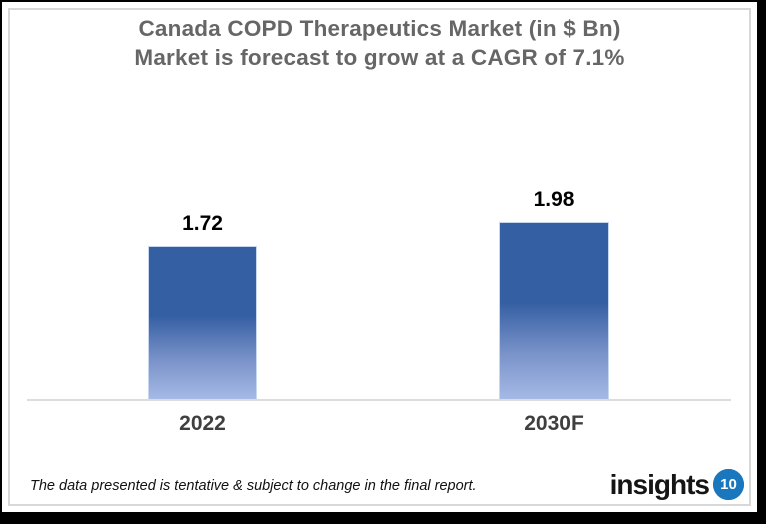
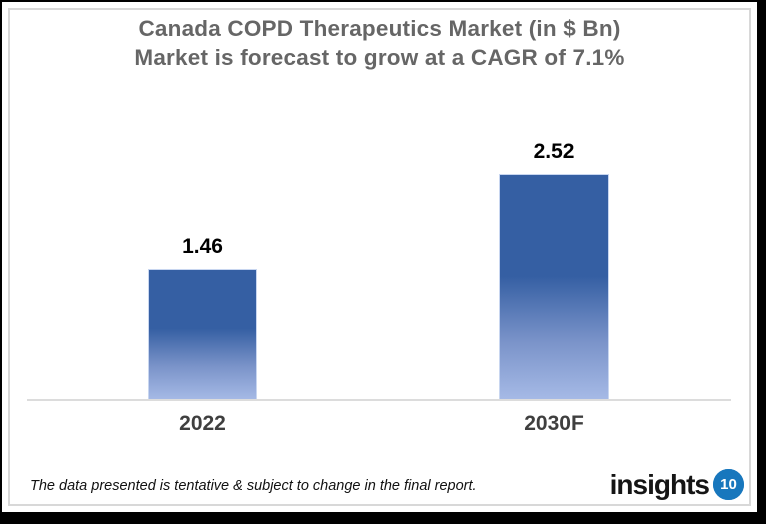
2022: 1.72 -> 1.46
2030F: 1.98 -> 2.52
